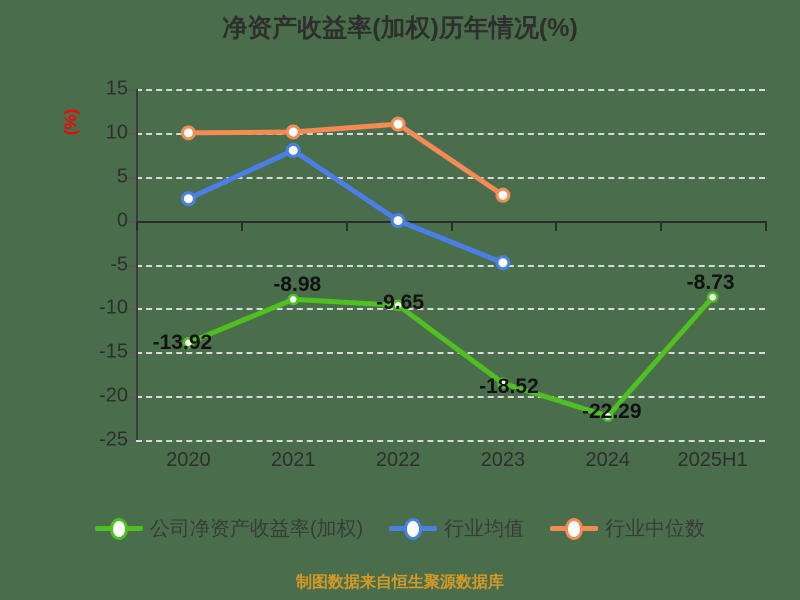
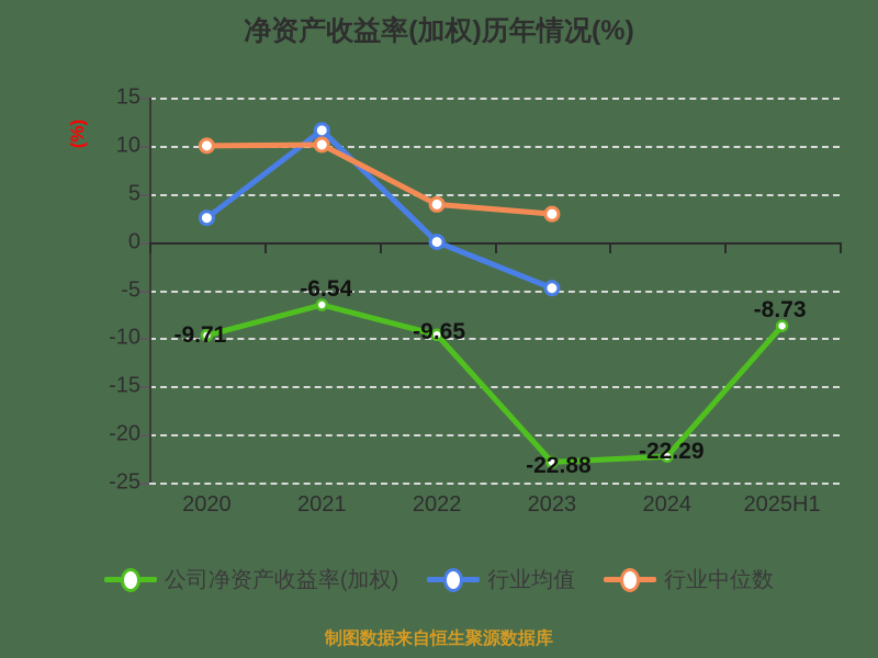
公司净资产收益率(加权)/2020: -13.92 -> -9.71
公司净资产收益率(加权)/2021: -8.98 -> -6.54
行业均值/2021: 8 -> 12
行业中位数/2022: 11 -> 4
公司净资产收益率(加权)/2023: -18.52 -> -22.88
